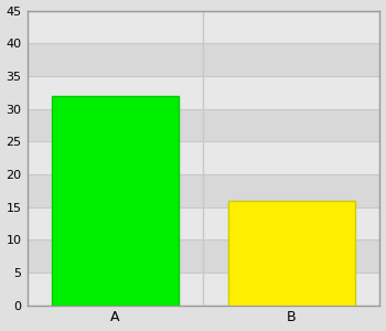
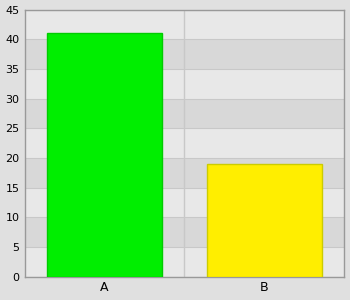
A: 32 -> 41
B: 16 -> 19
